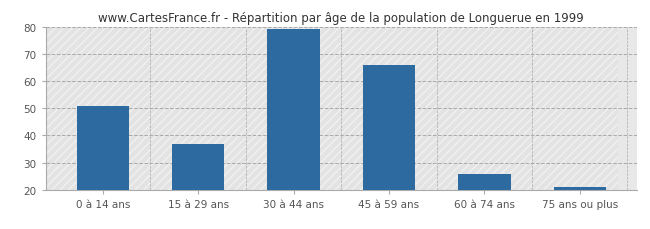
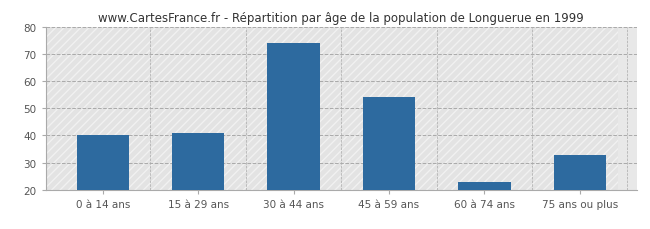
0 à 14 ans: 51 -> 40
15 à 29 ans: 37 -> 41
30 à 44 ans: 79 -> 74
45 à 59 ans: 66 -> 54
60 à 74 ans: 26 -> 23
75 ans ou plus: 21 -> 33
